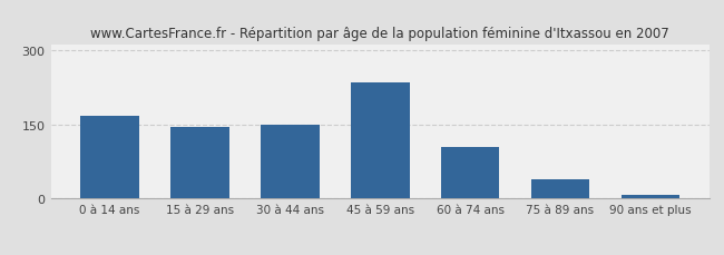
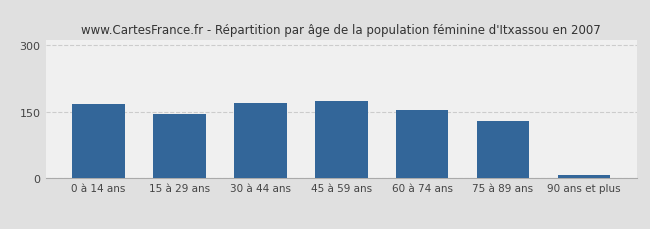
30 à 44 ans: 150 -> 170
45 à 59 ans: 235 -> 173
60 à 74 ans: 105 -> 153
75 à 89 ans: 40 -> 128
